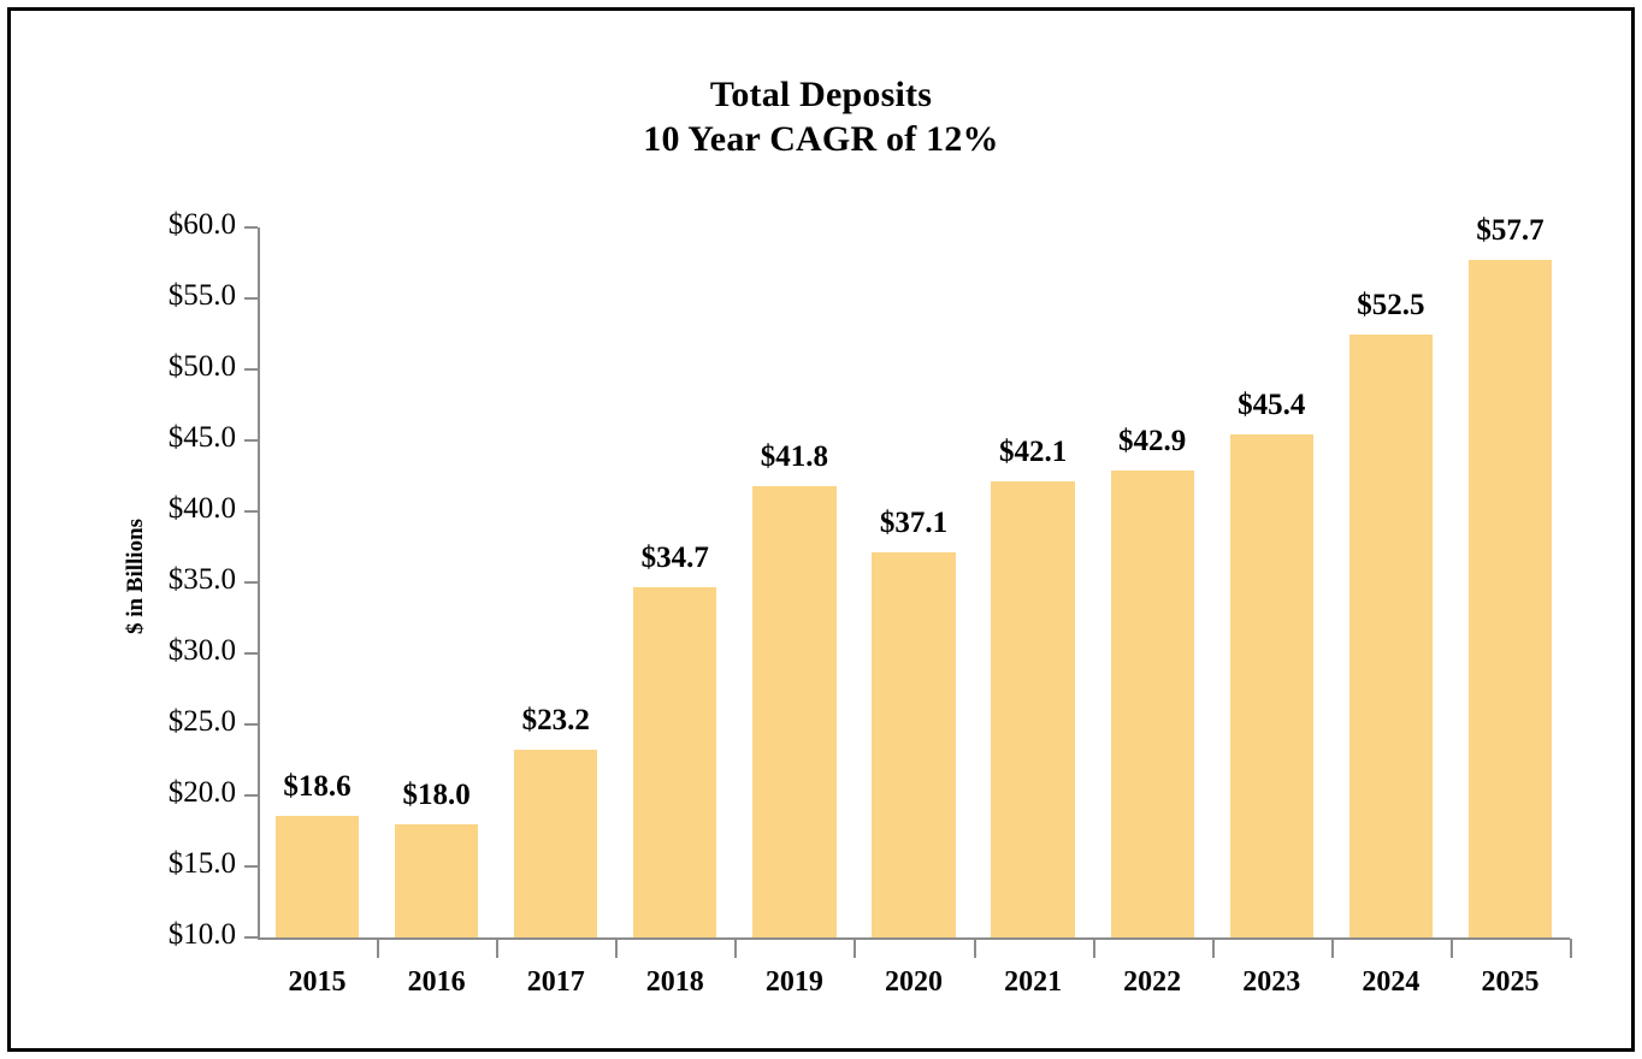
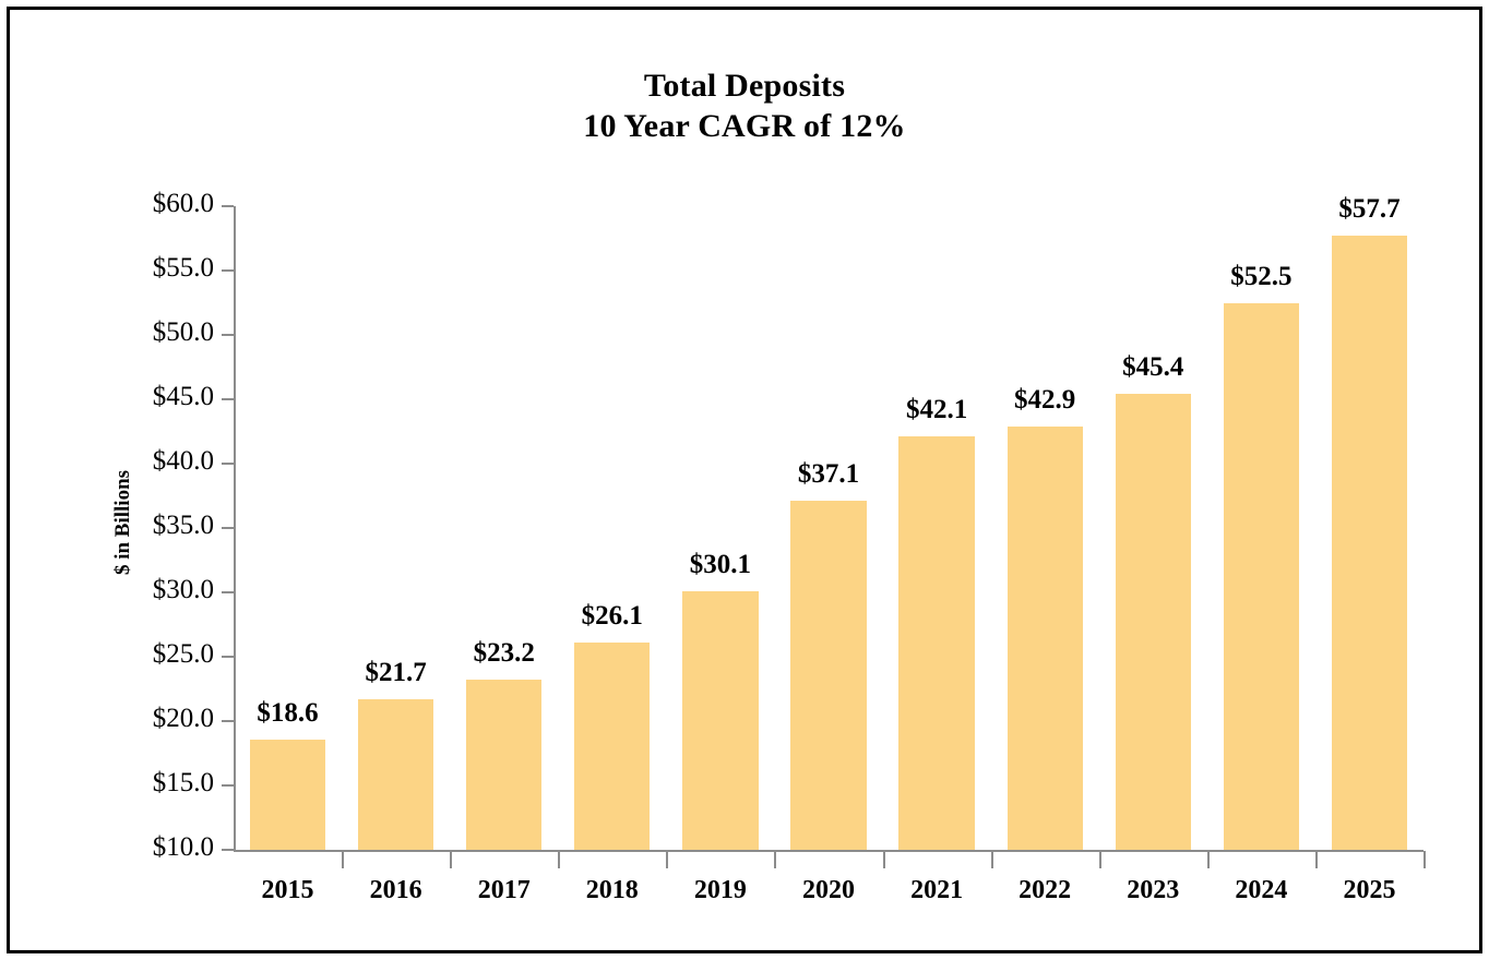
2016: $18.0 -> $21.7
2018: $34.7 -> $26.1
2019: $41.8 -> $30.1
